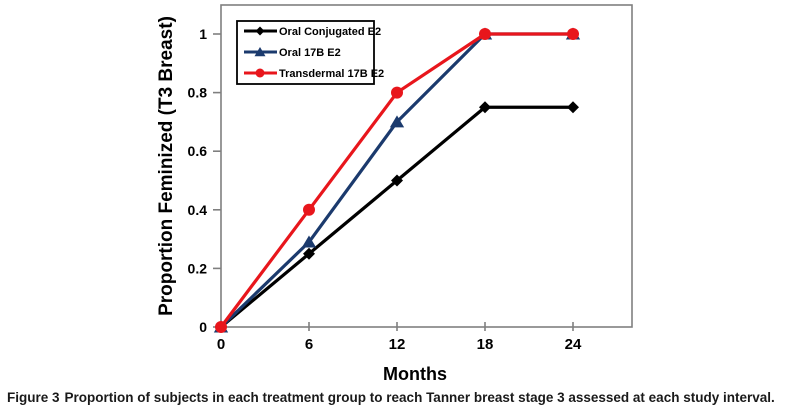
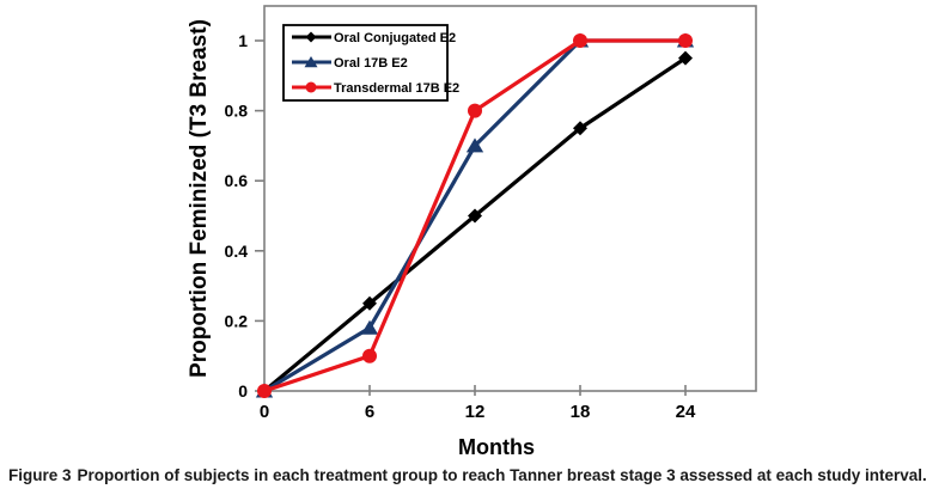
Oral 17B E2/6: 0.29 -> 0.18
Transdermal 17B E2/6: 0.4 -> 0.1
Oral Conjugated E2/24: 0.75 -> 0.95
